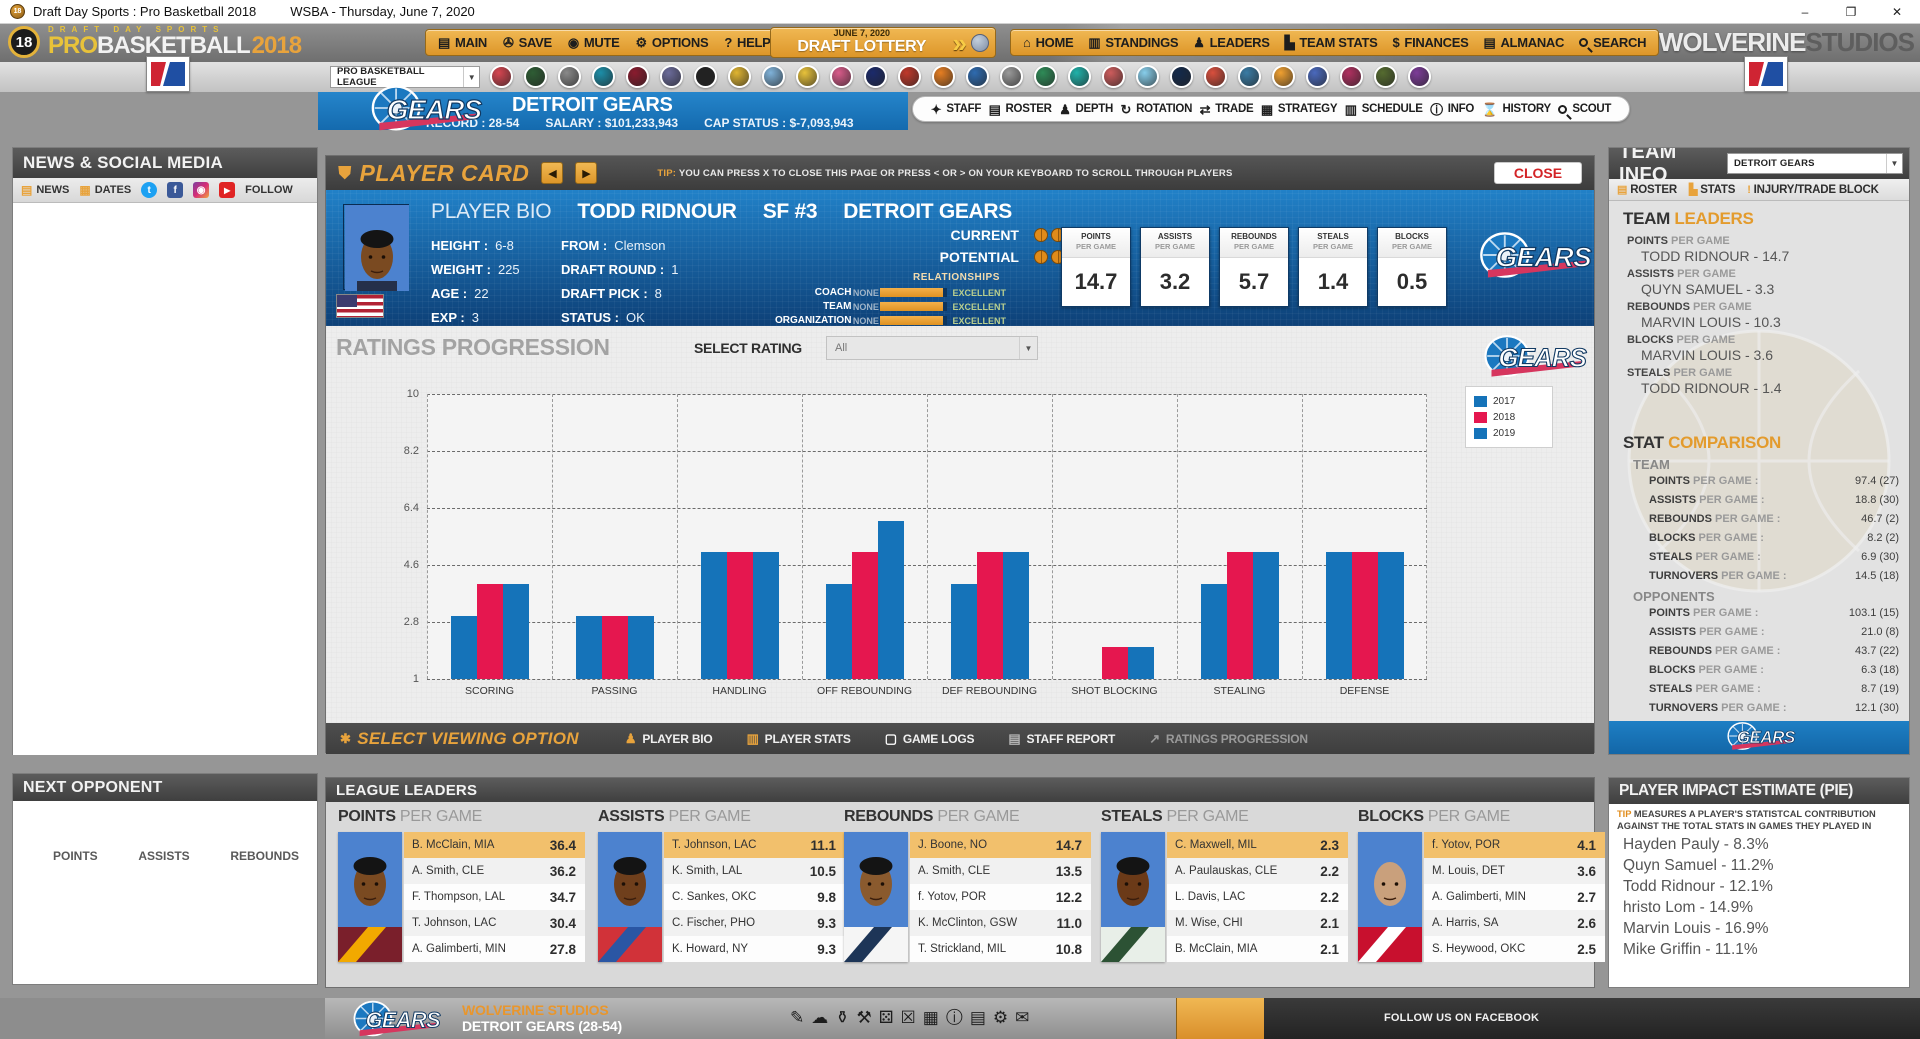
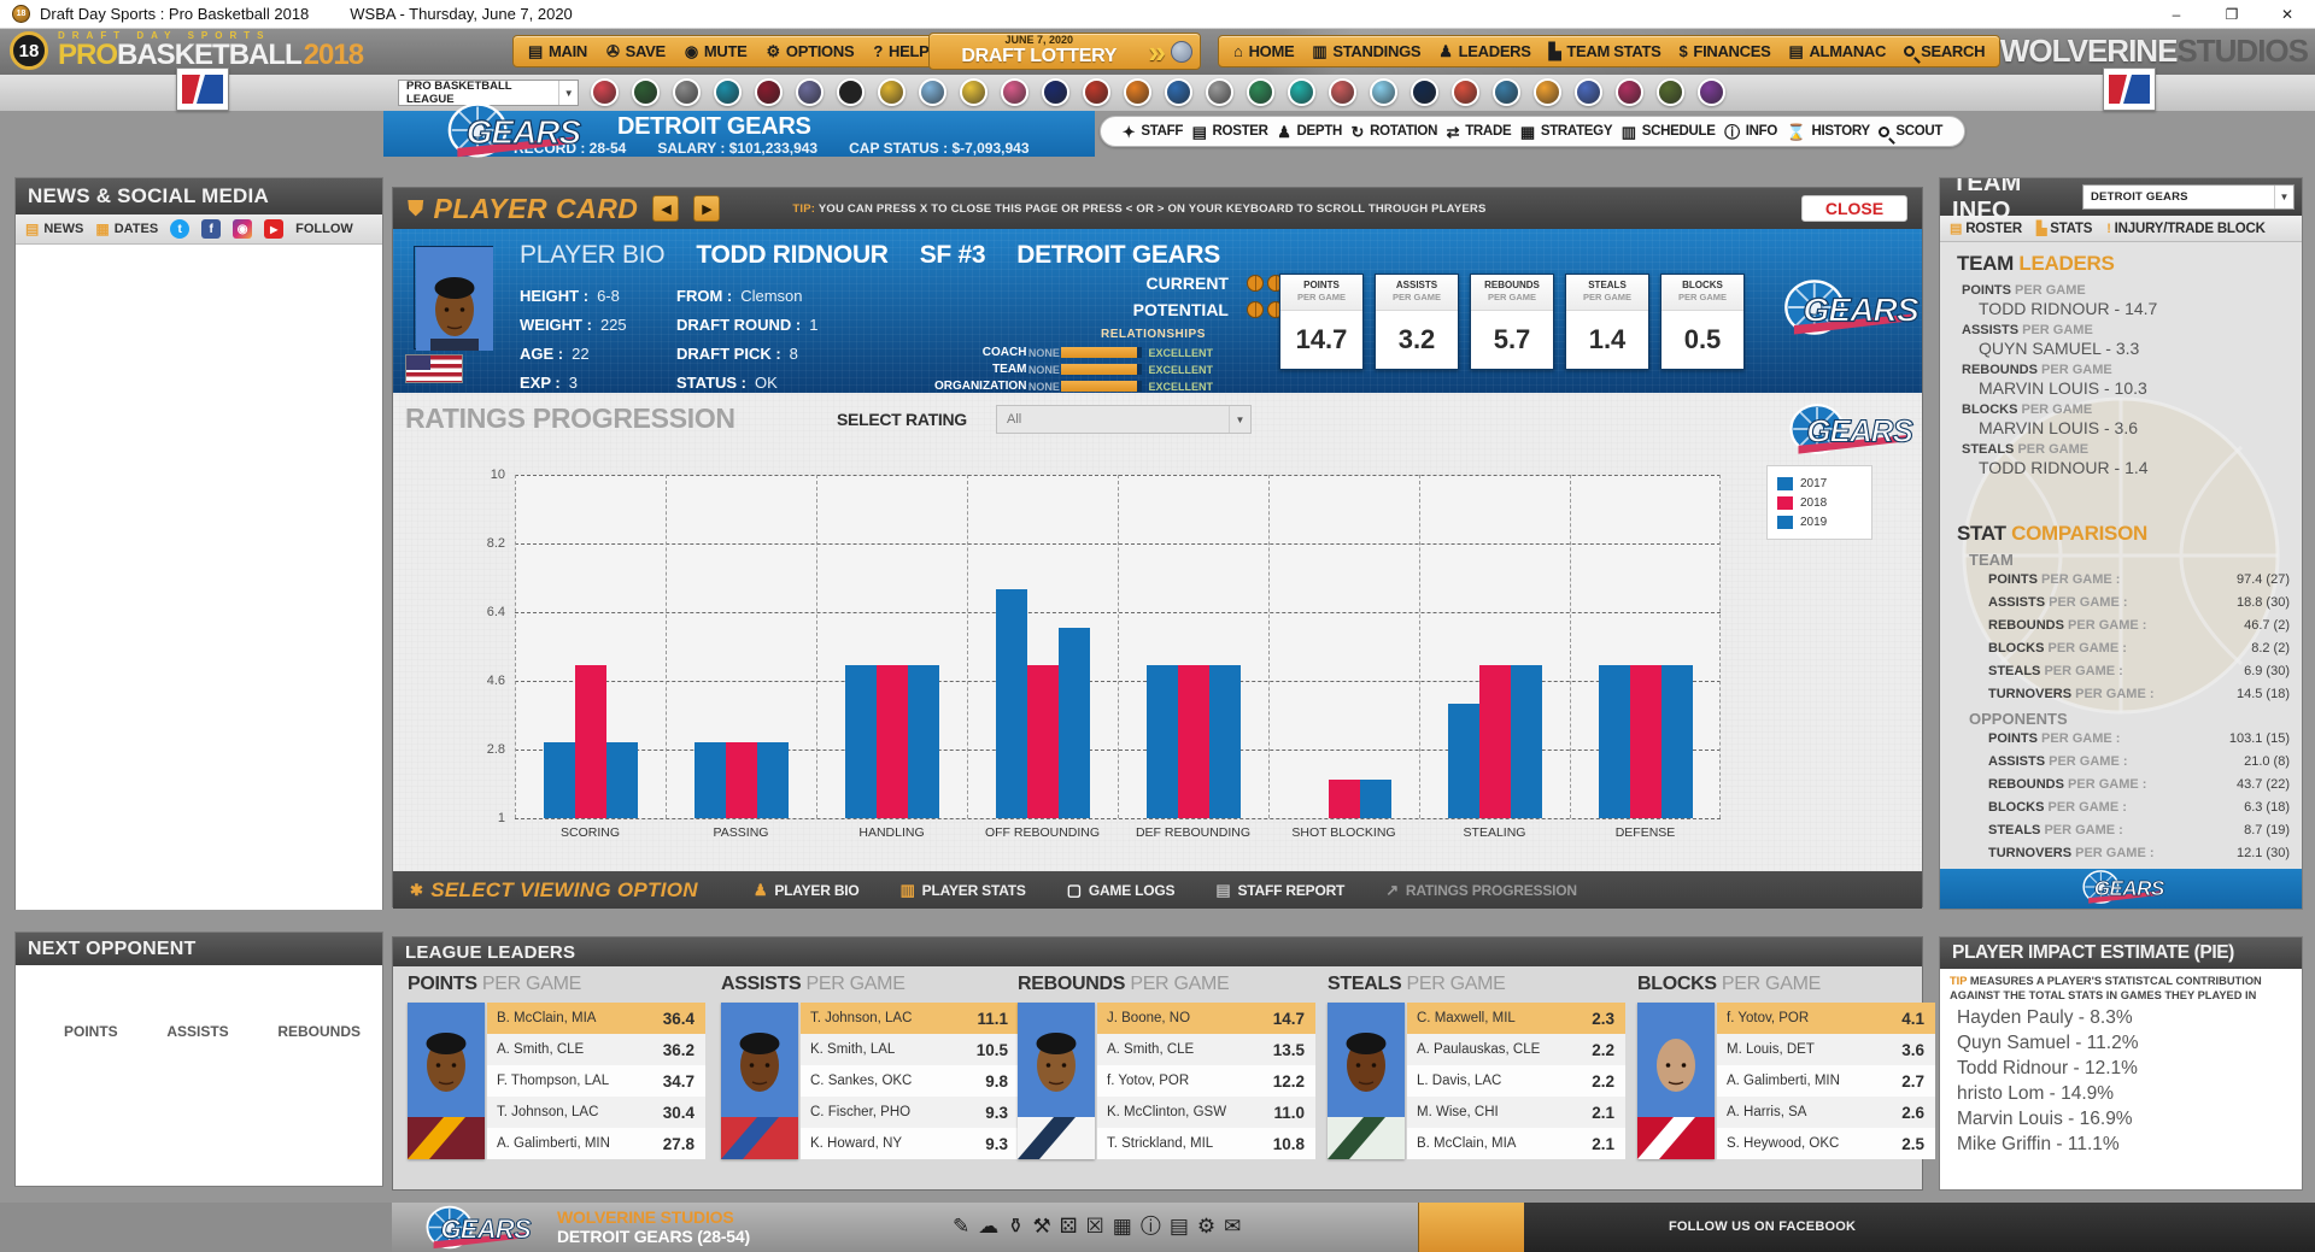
2018/SCORING: 4 -> 5
2019/SCORING: 4 -> 3
2017/OFF REBOUNDING: 4 -> 7
2017/DEF REBOUNDING: 4 -> 5
